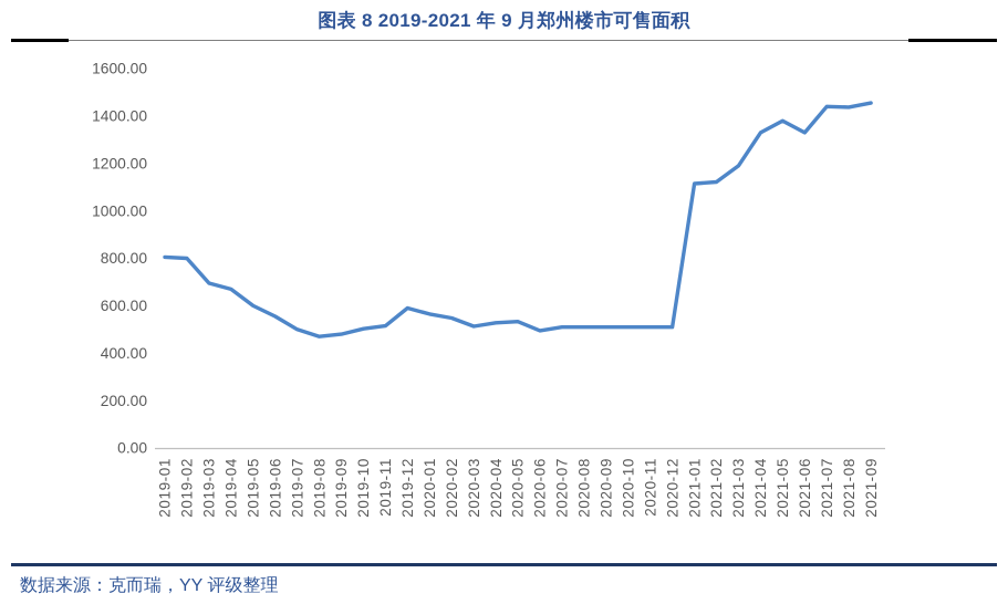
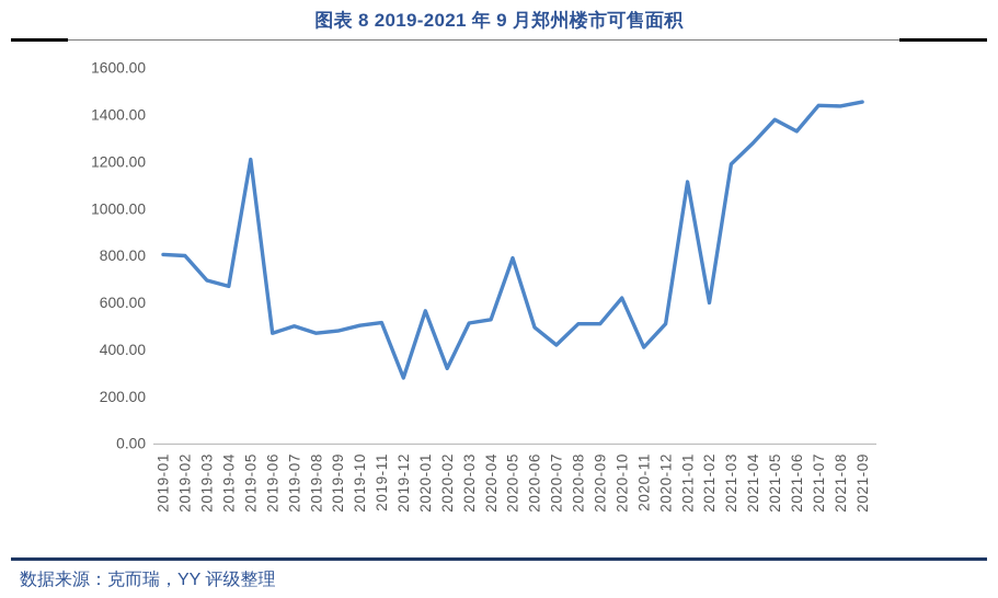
2019-05: 600 -> 1210
2019-06: 560 -> 470
2019-12: 590 -> 280
2020-02: 550 -> 320
2020-05: 530 -> 790
2020-07: 510 -> 420
2020-10: 510 -> 620
2020-11: 510 -> 410
2021-02: 1120 -> 600
2021-04: 1330 -> 1280
